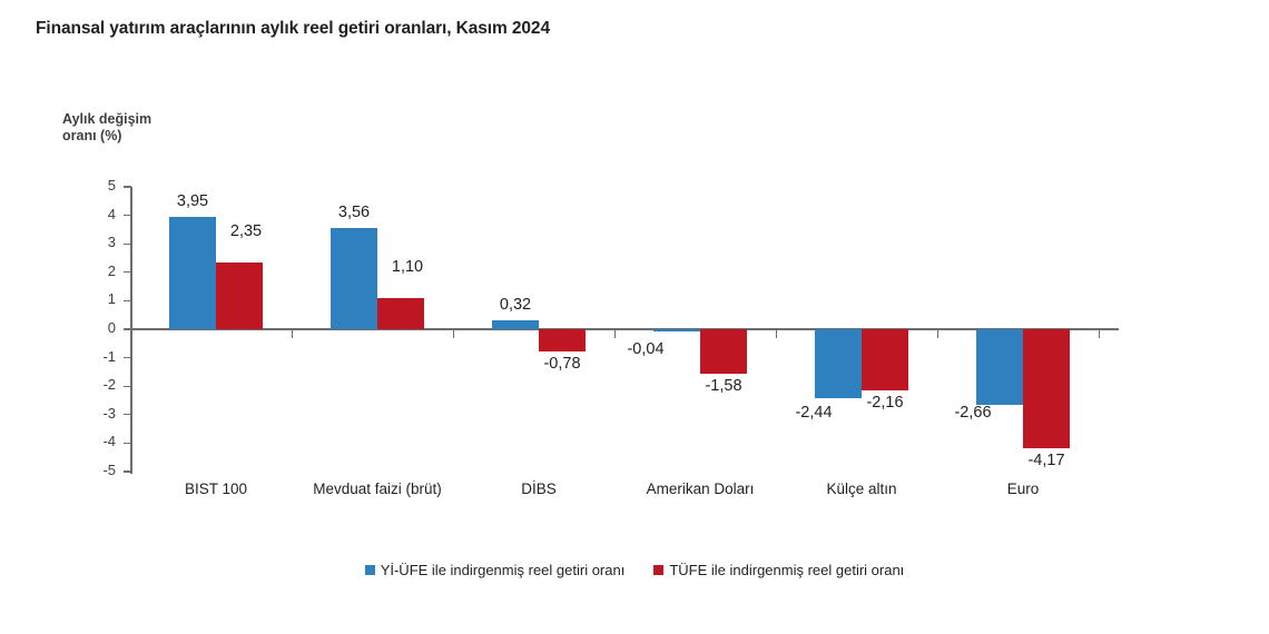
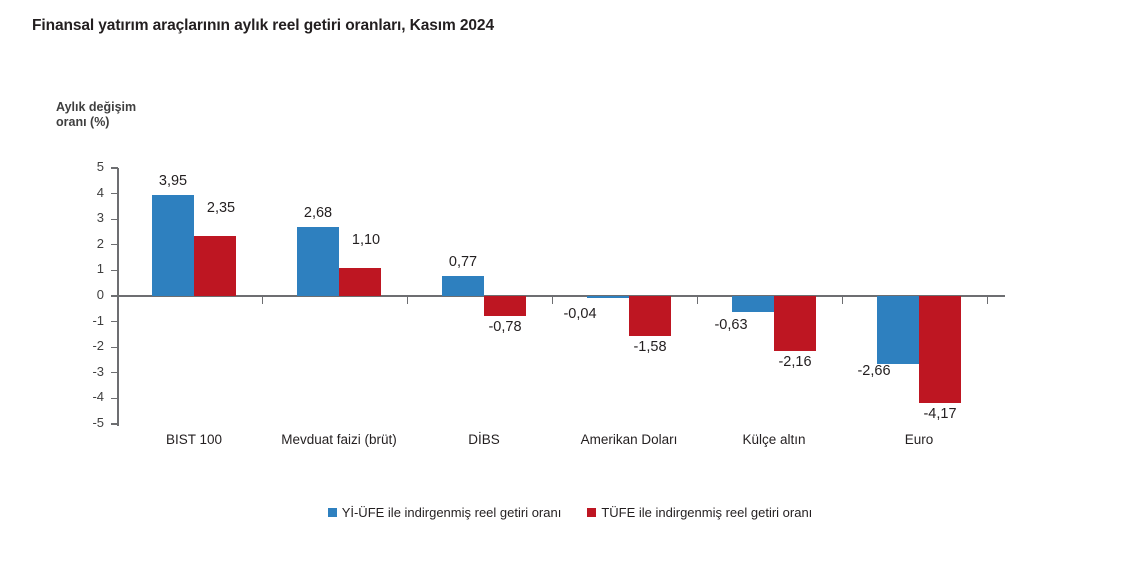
Yİ-ÜFE ile indirgenmiş reel getiri oranı/Mevduat faizi (brüt): 3,56 -> 2,68
Yİ-ÜFE ile indirgenmiş reel getiri oranı/DİBS: 0,32 -> 0,77
Yİ-ÜFE ile indirgenmiş reel getiri oranı/Külçe altın: -2,44 -> -0,63
